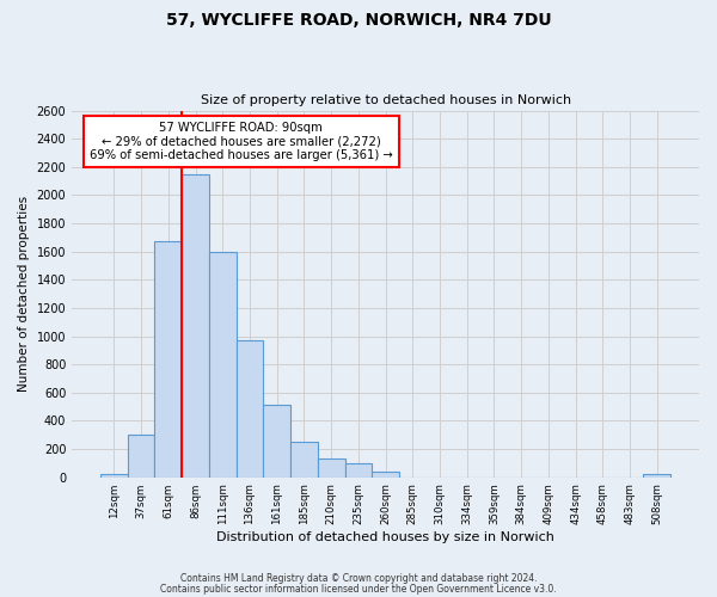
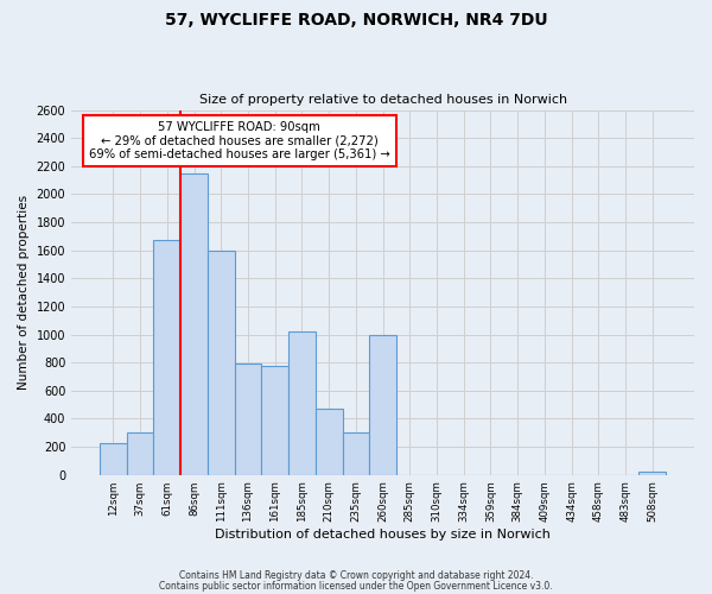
12sqm: 20 -> 230
136sqm: 980 -> 790
161sqm: 510 -> 780
185sqm: 260 -> 1020
210sqm: 130 -> 470
235sqm: 100 -> 300
260sqm: 40 -> 1000
